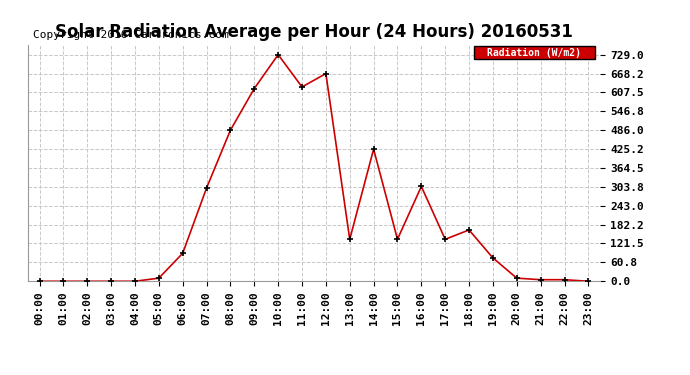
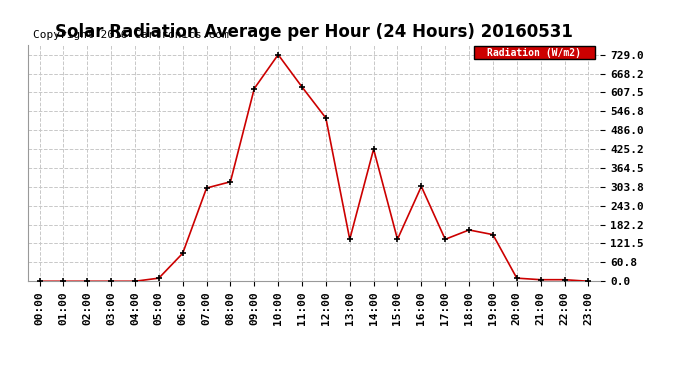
08:00: 486 -> 320
12:00: 668 -> 525
19:00: 75 -> 150
